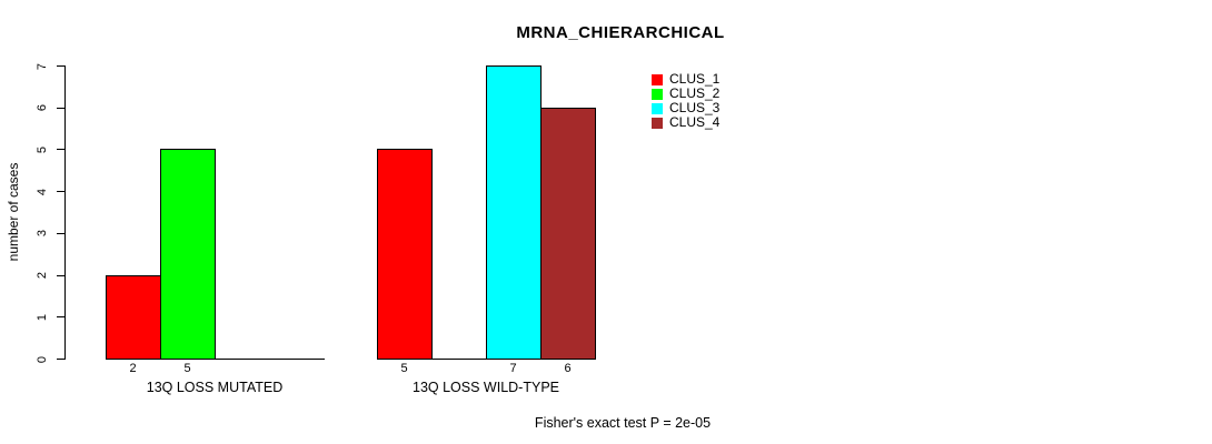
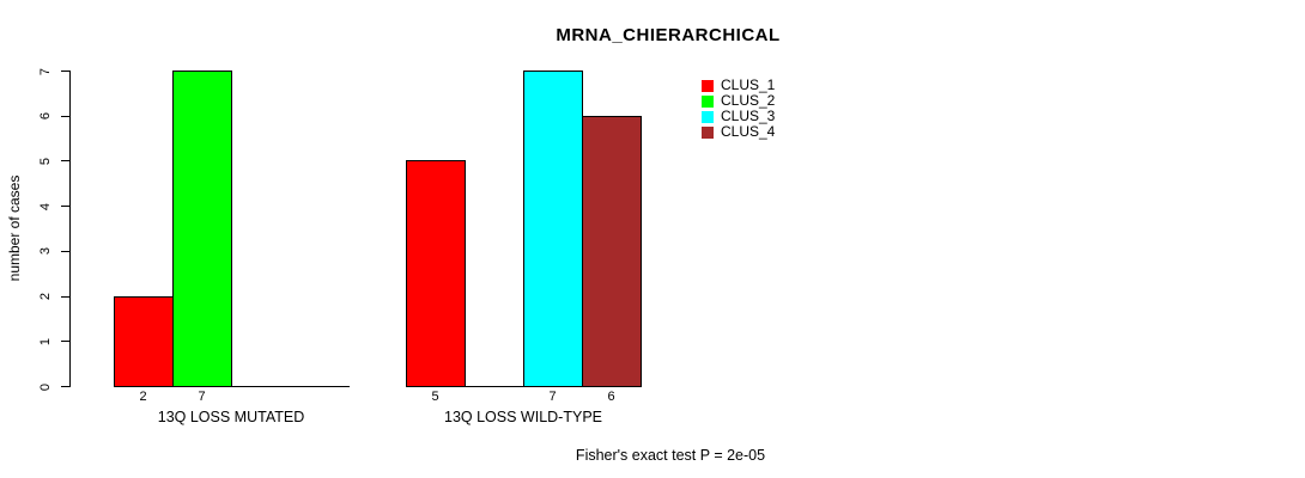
CLUS_2/13Q LOSS MUTATED: 5 -> 7
